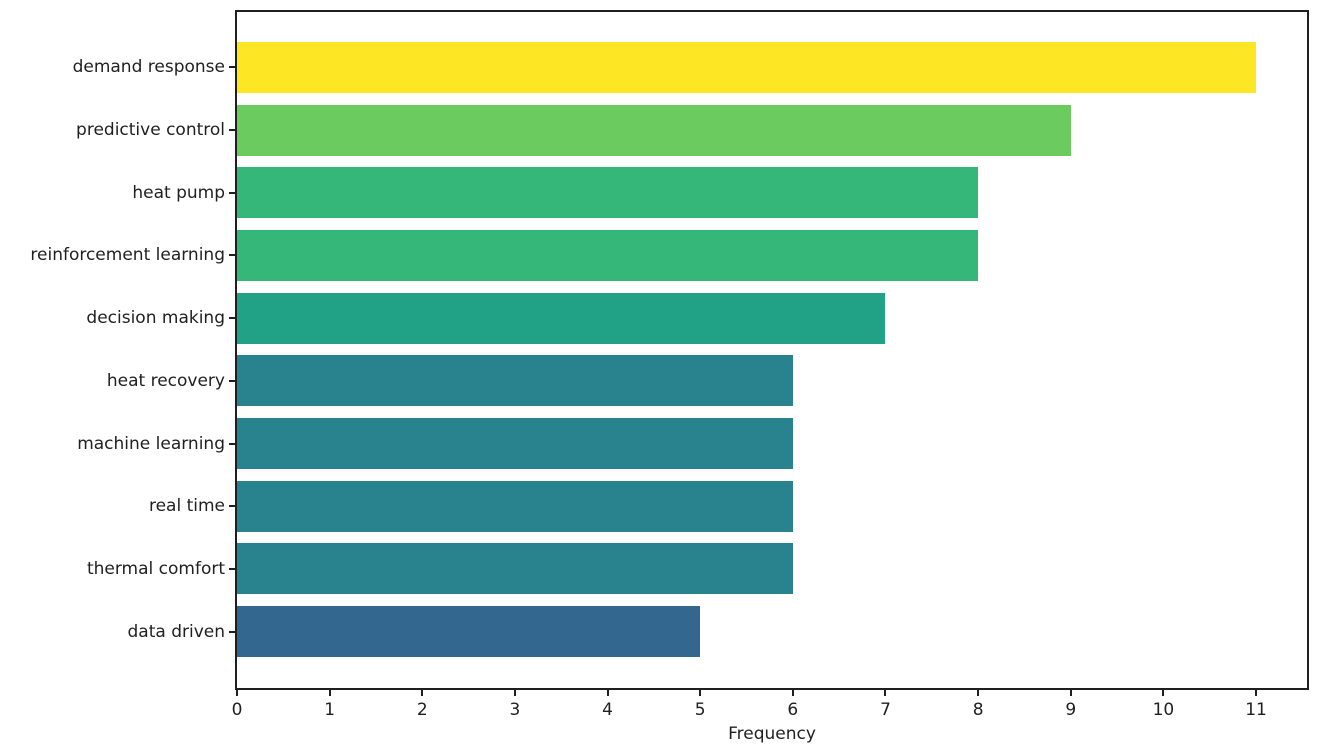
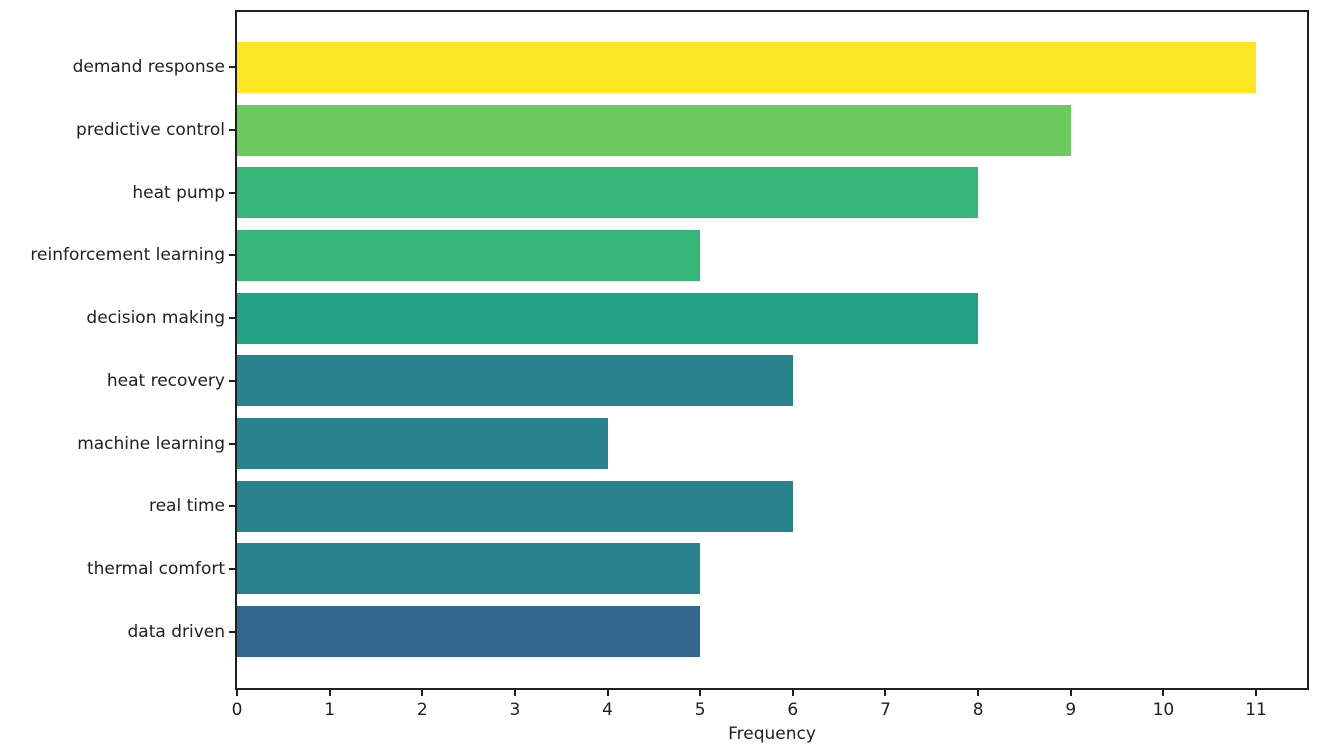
reinforcement learning: 8 -> 5
decision making: 7 -> 8
machine learning: 6 -> 4
thermal comfort: 6 -> 5
